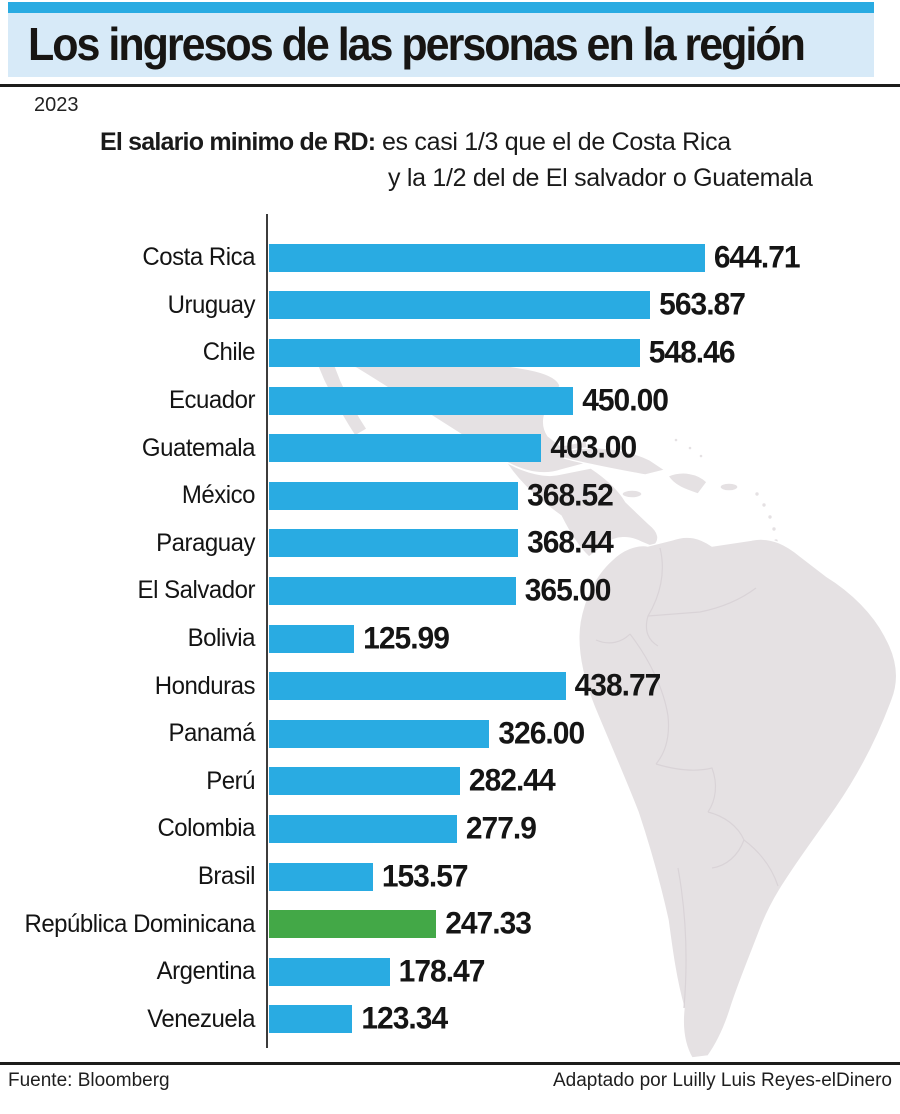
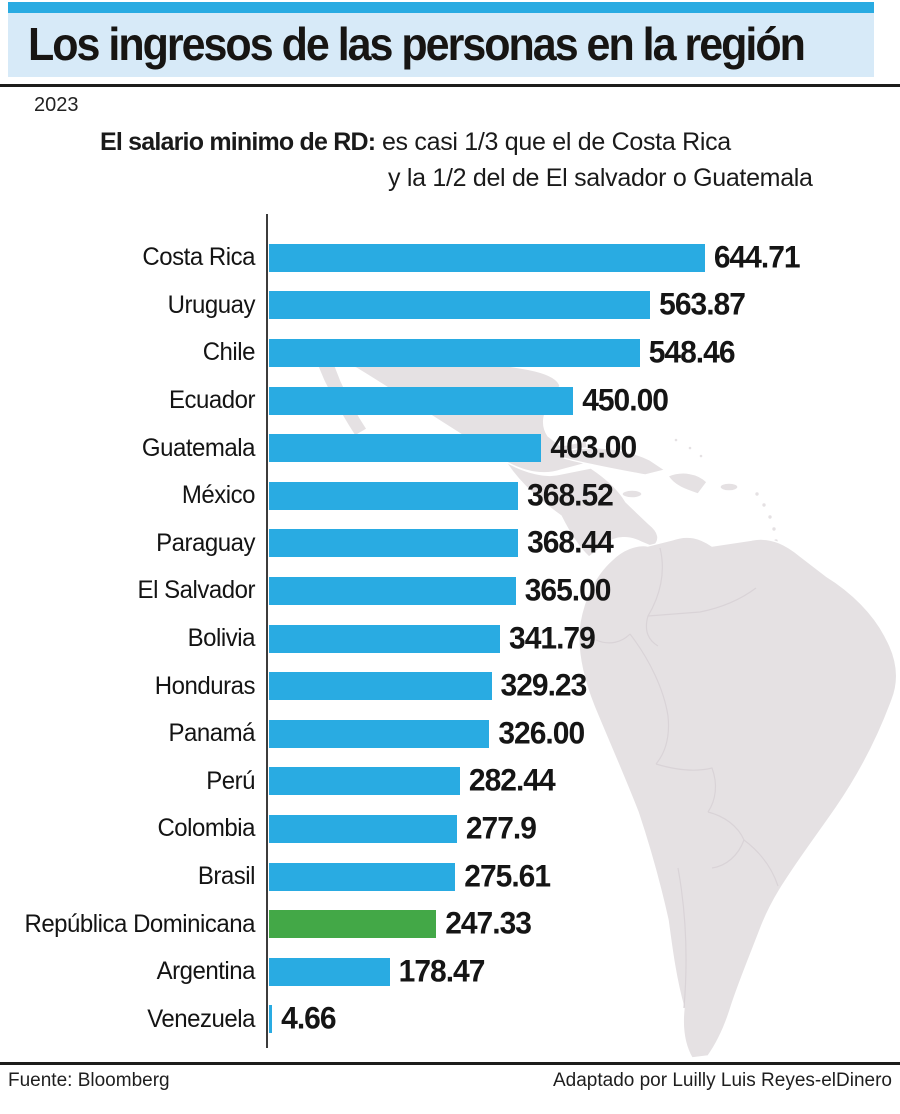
Bolivia: 125.99 -> 341.79
Honduras: 438.77 -> 329.23
Brasil: 153.57 -> 275.61
Venezuela: 123.34 -> 4.66
